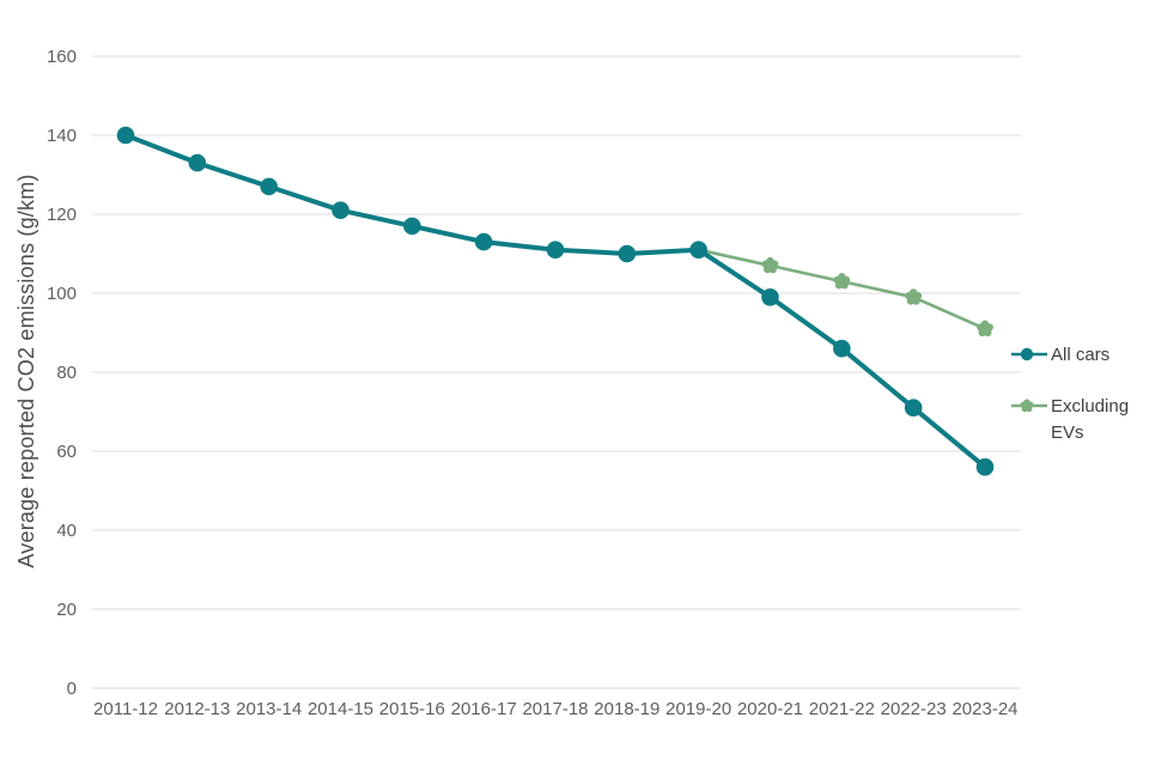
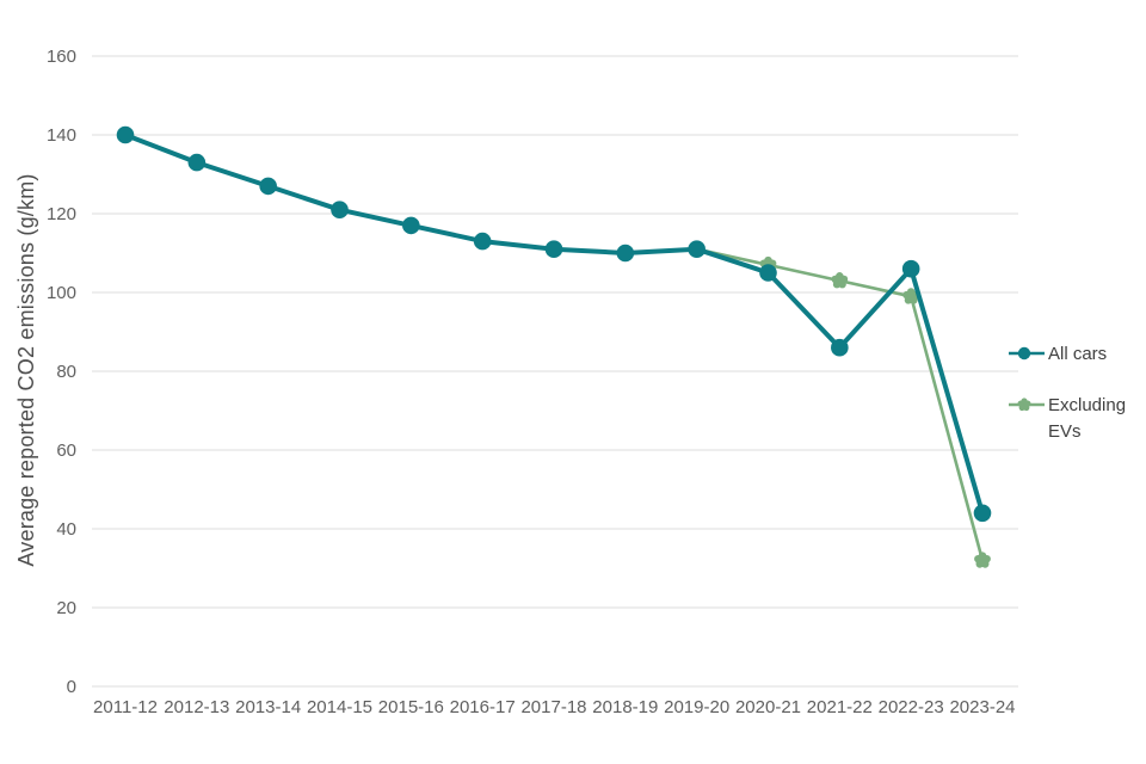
All cars/2020-21: 99 -> 105
All cars/2022-23: 71 -> 106
All cars/2023-24: 56 -> 44
Excluding EVs/2023-24: 91 -> 32
